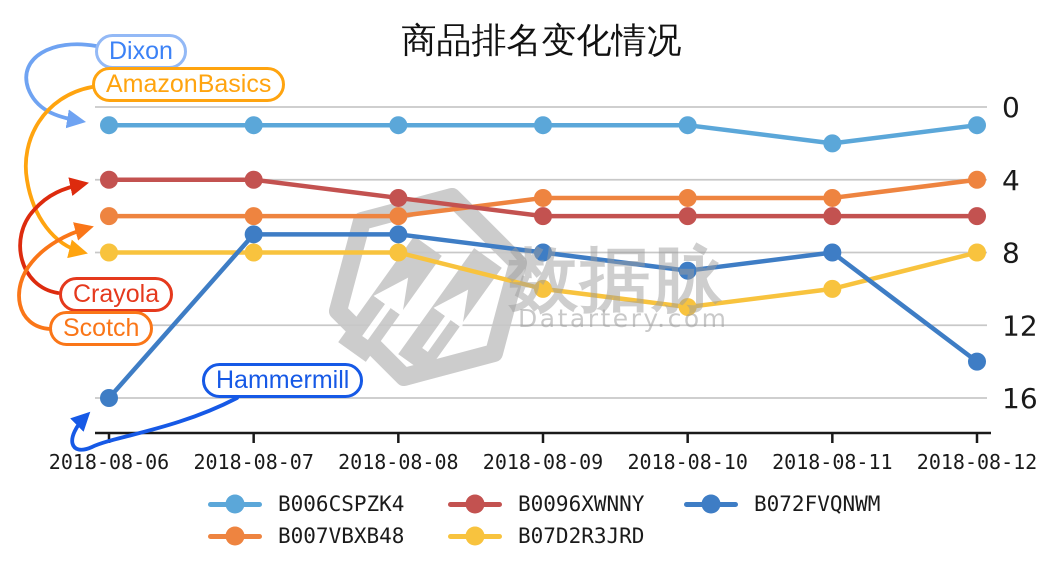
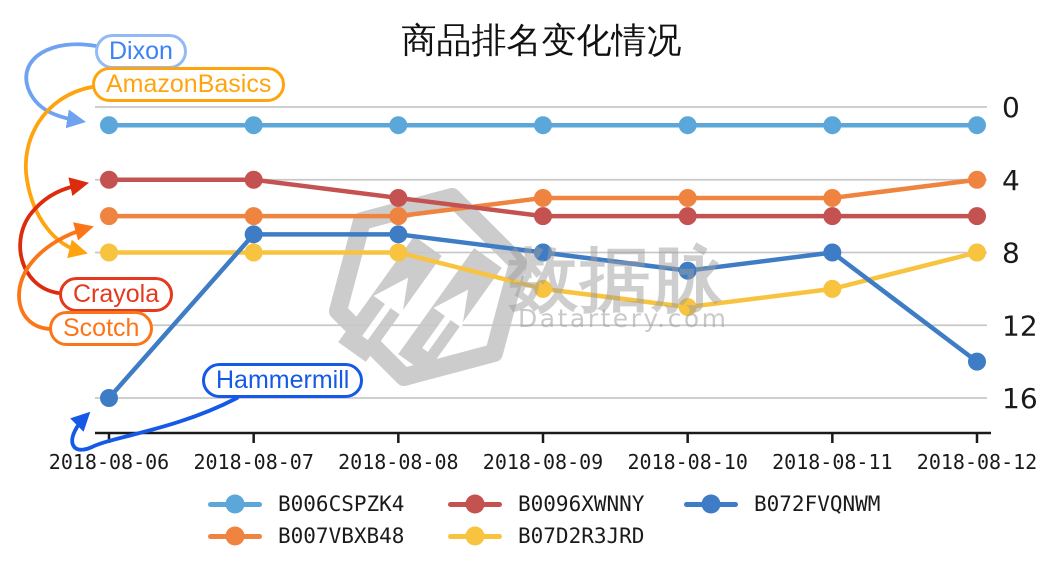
B006CSPZK4/2018-08-11: 2 -> 1
